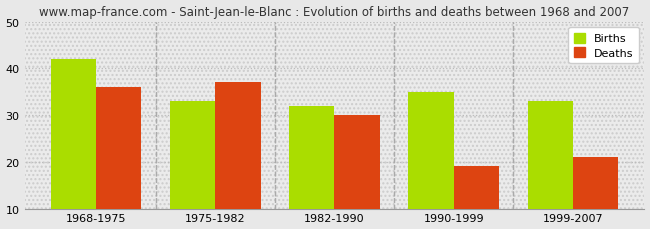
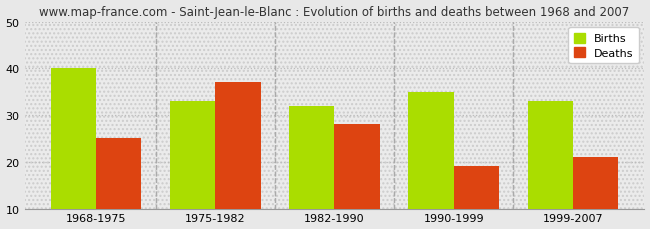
Births/1968-1975: 42 -> 40
Deaths/1968-1975: 36 -> 25
Deaths/1982-1990: 30 -> 28
